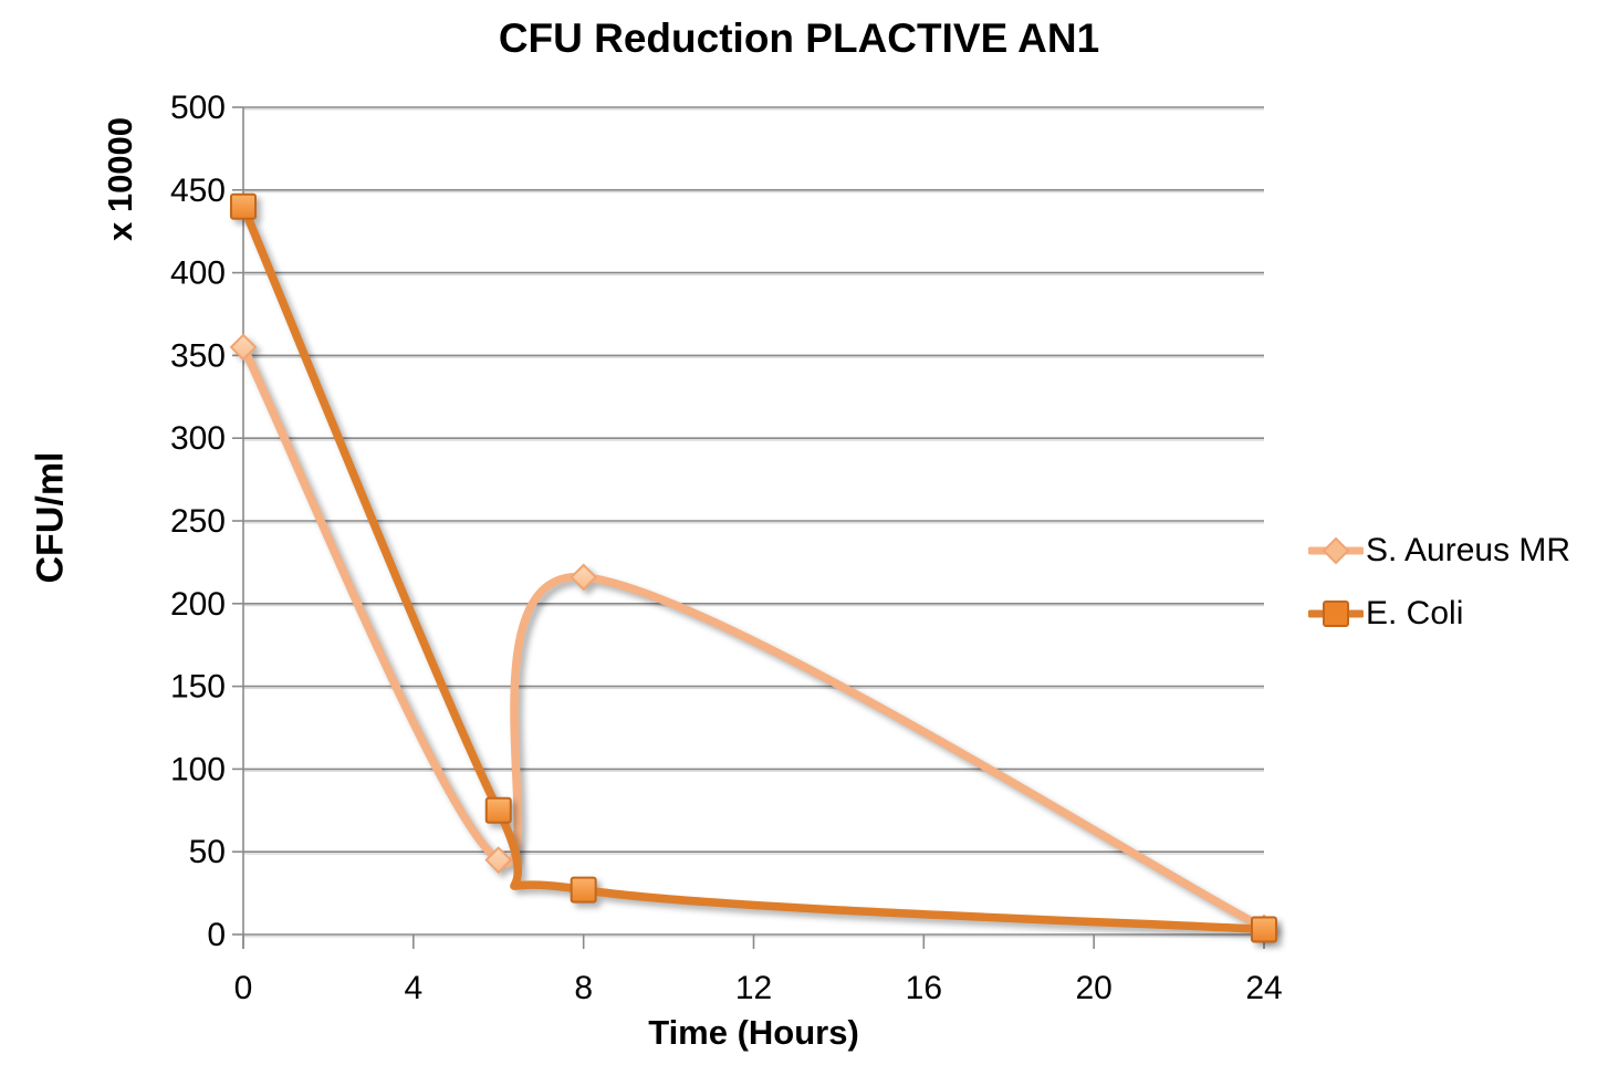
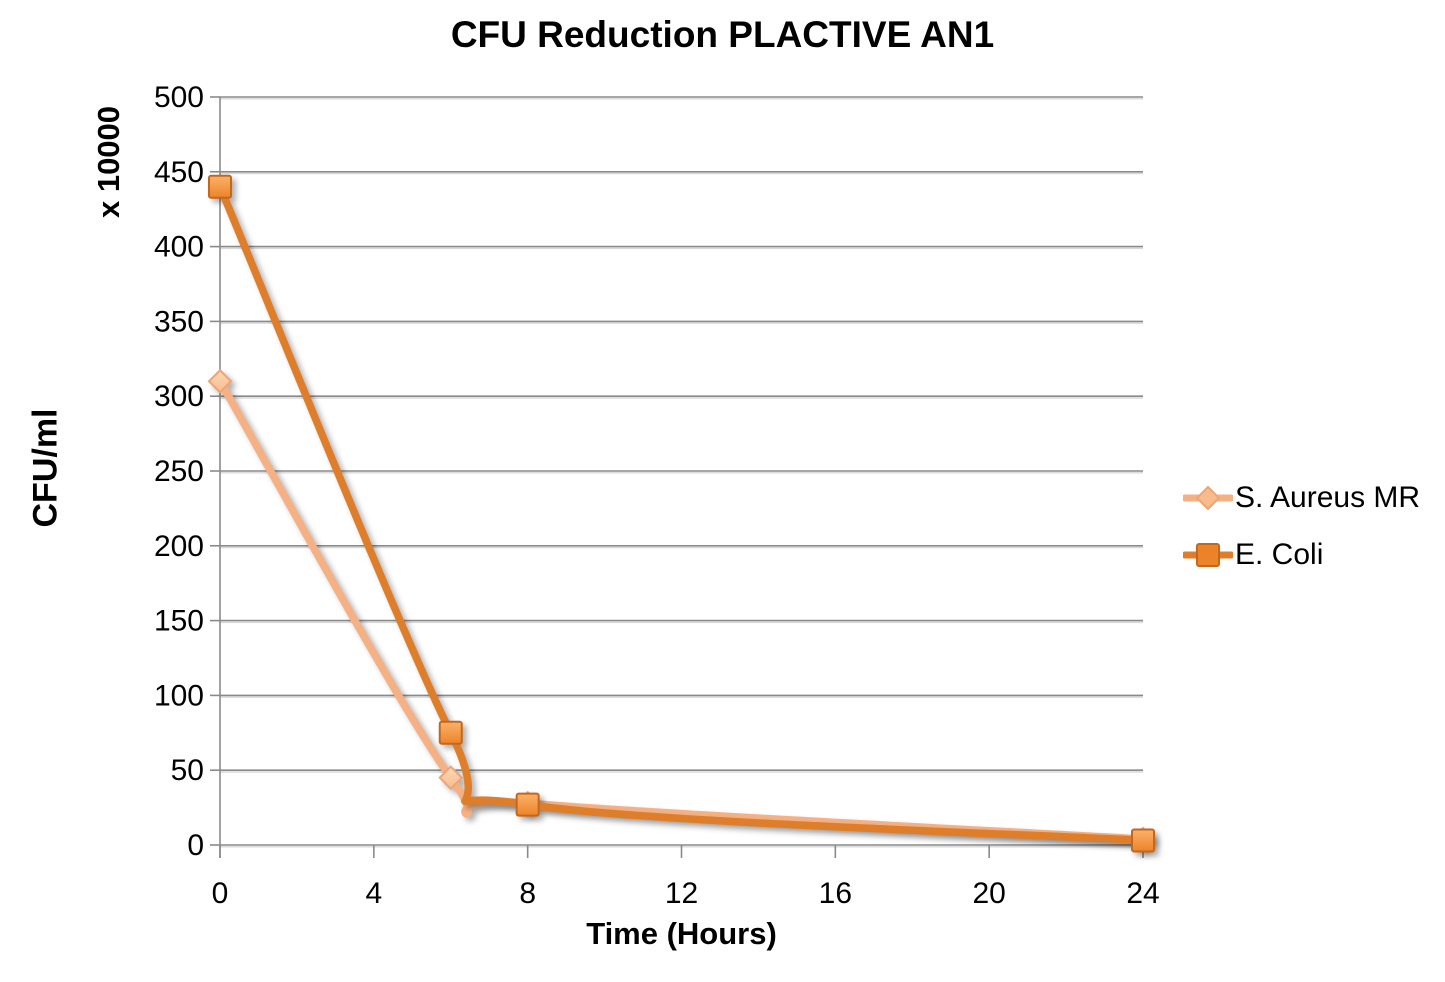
S. Aureus MR/0: 355 -> 310
S. Aureus MR/8: 216 -> 28
